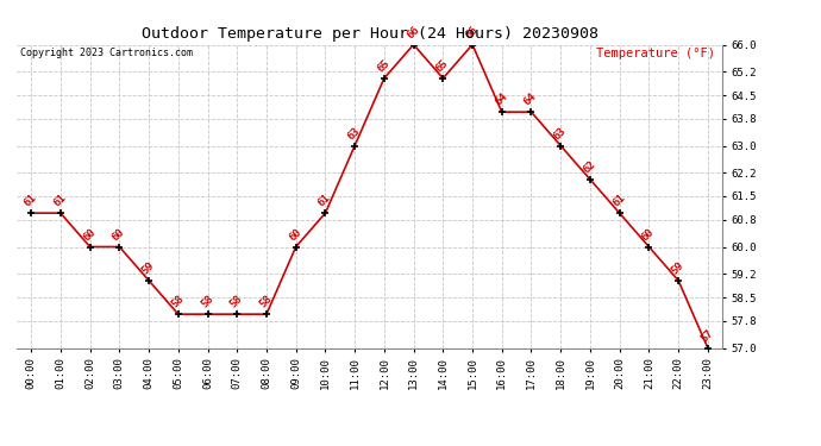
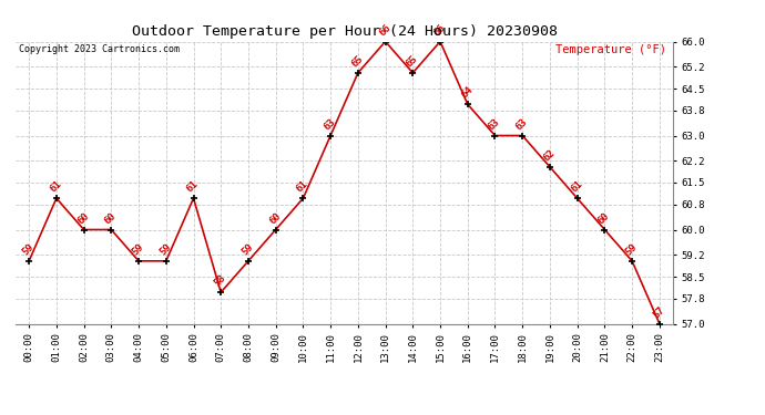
00:00: 61 -> 59
05:00: 58 -> 59
06:00: 58 -> 61
08:00: 58 -> 59
17:00: 64 -> 63
